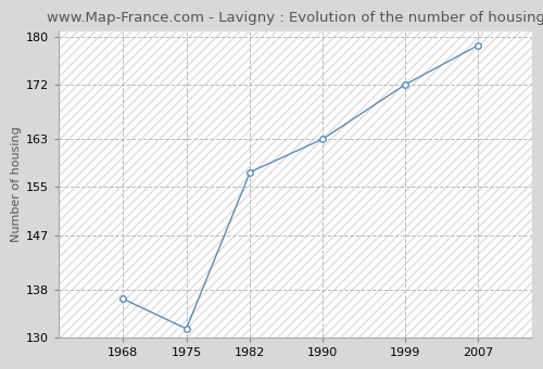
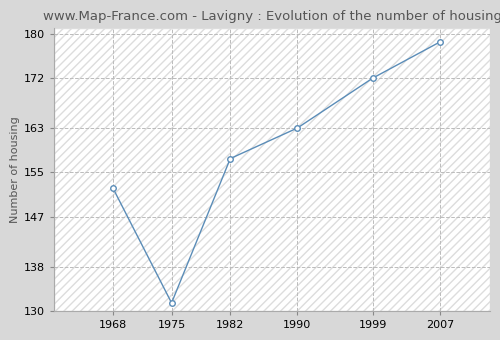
1968: 136.5 -> 152.2
